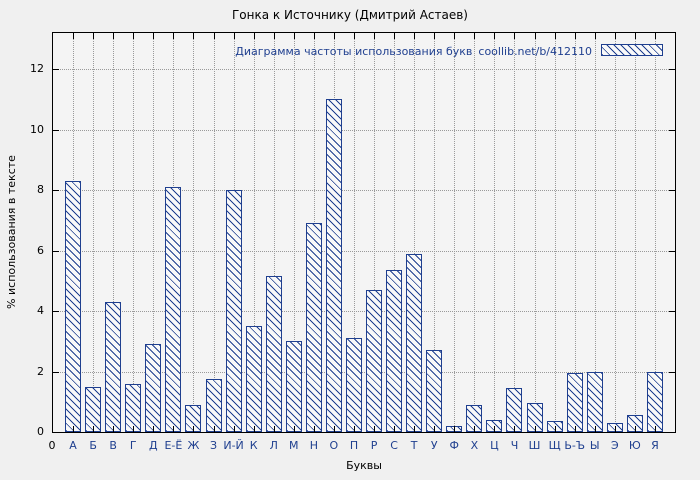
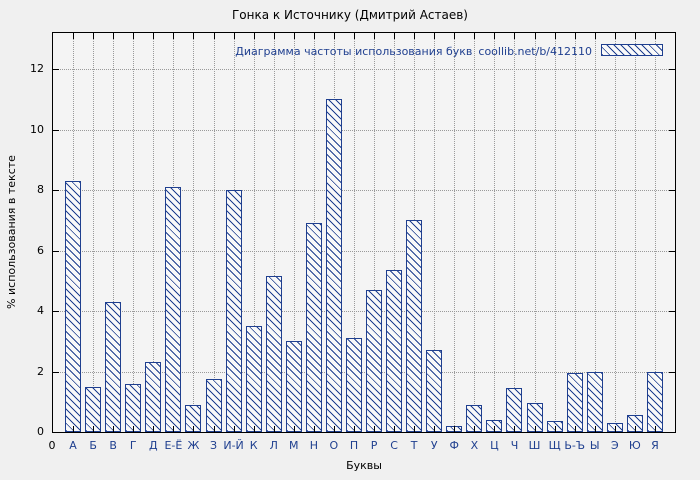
Д: 2.9 -> 2.3
Т: 5.9 -> 7.0
